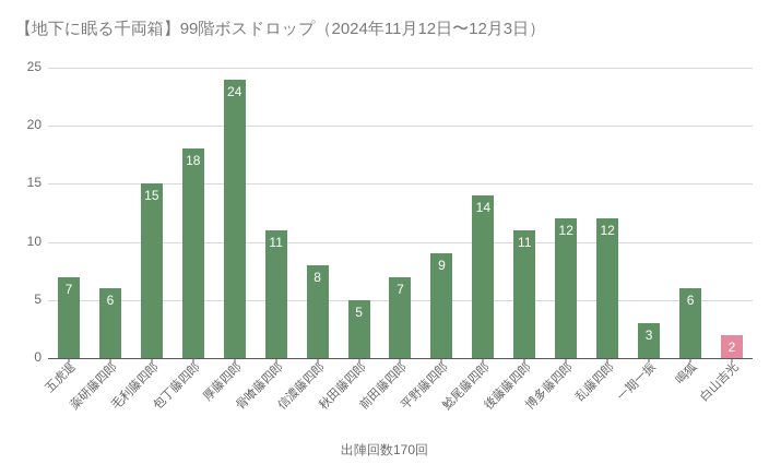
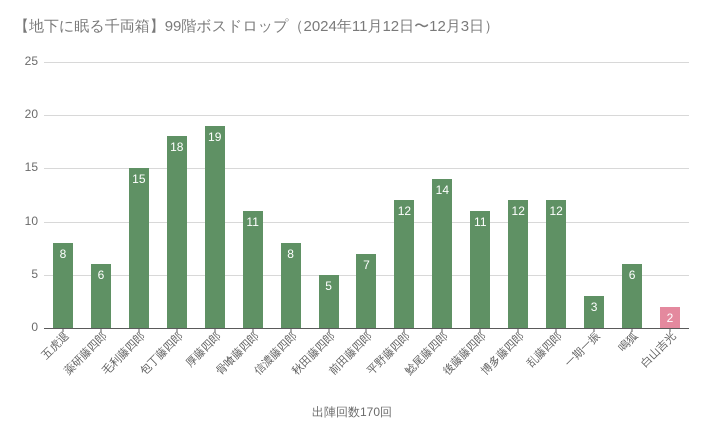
五虎退: 7 -> 8
厚藤四郎: 24 -> 19
平野藤四郎: 9 -> 12
